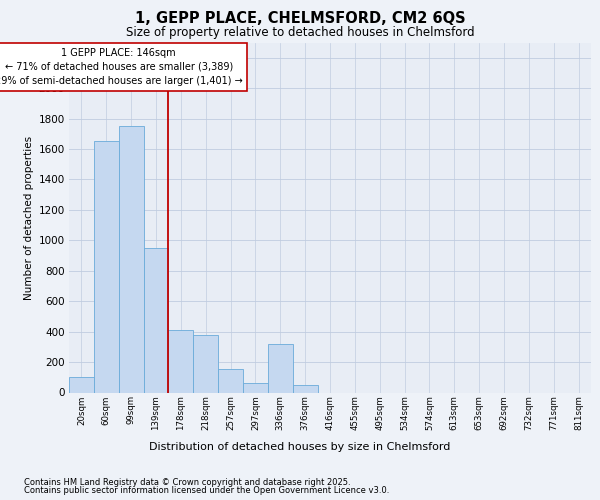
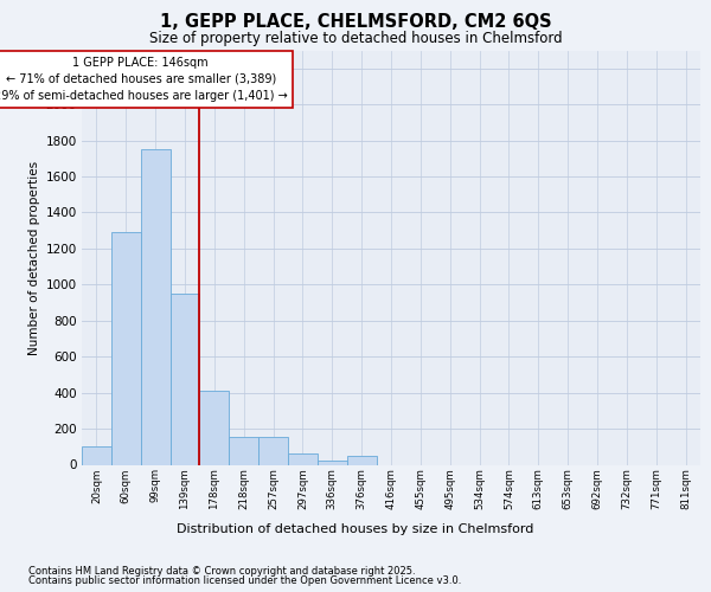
60sqm: 1650 -> 1290
218sqm: 380 -> 160
336sqm: 320 -> 20
